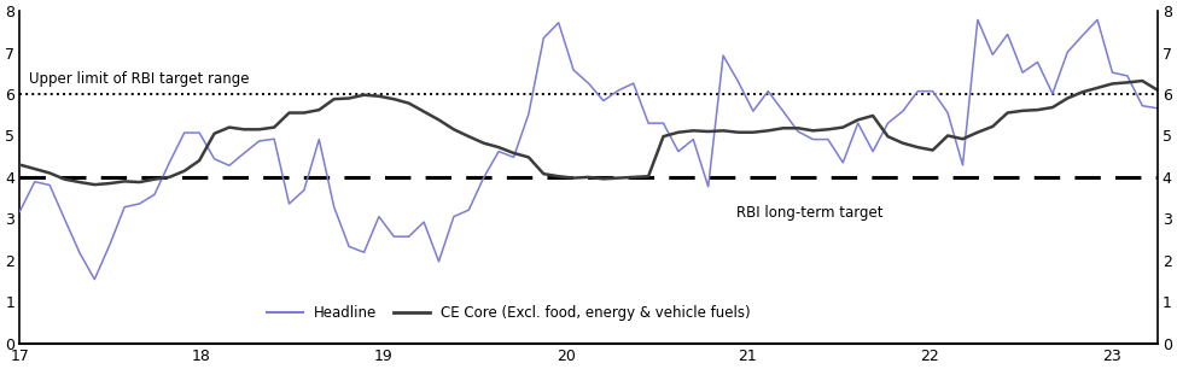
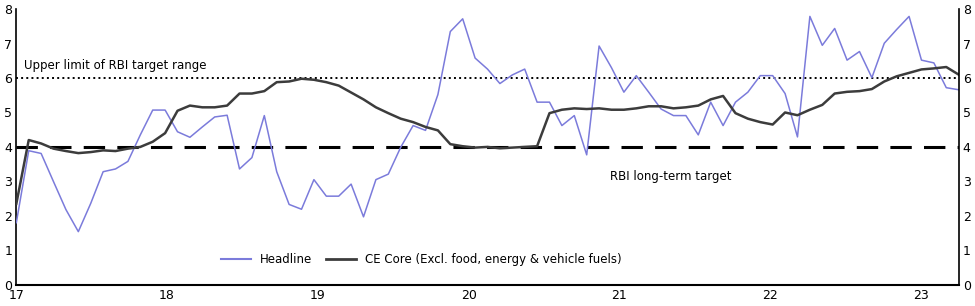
Headline/17: 3.17 -> 1.80
CE Core (Excl. food, energy & vehicle fuels)/17: 4.30 -> 2.35
